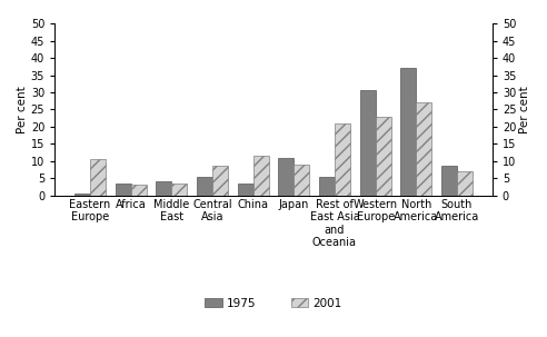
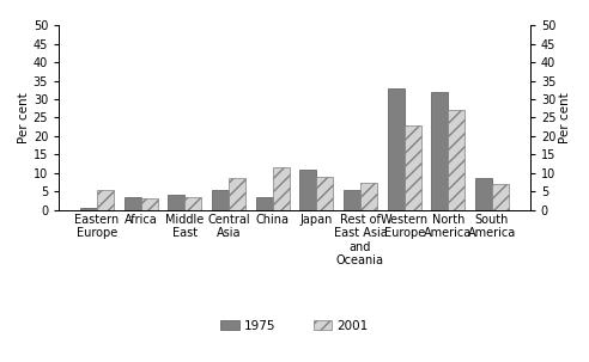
2001/Eastern Europe: 10.5 -> 5.5
2001/Rest of East Asia and Oceania: 21.0 -> 7.5
1975/Western Europe: 30.5 -> 33.0
1975/North America: 37.0 -> 32.0
